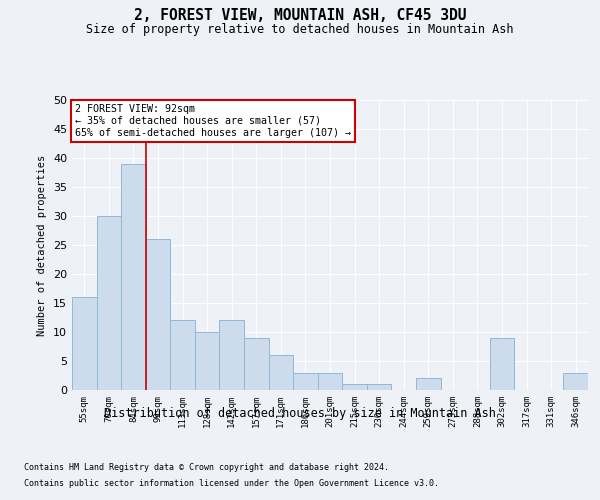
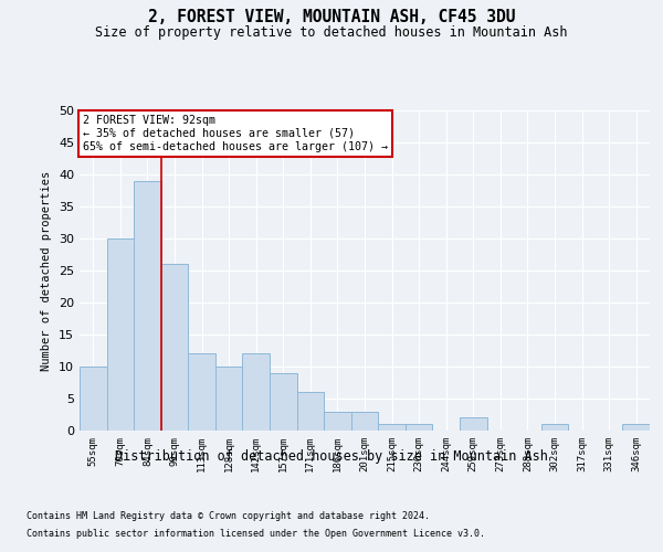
55sqm: 16 -> 10
302sqm: 9 -> 1
346sqm: 3 -> 1
